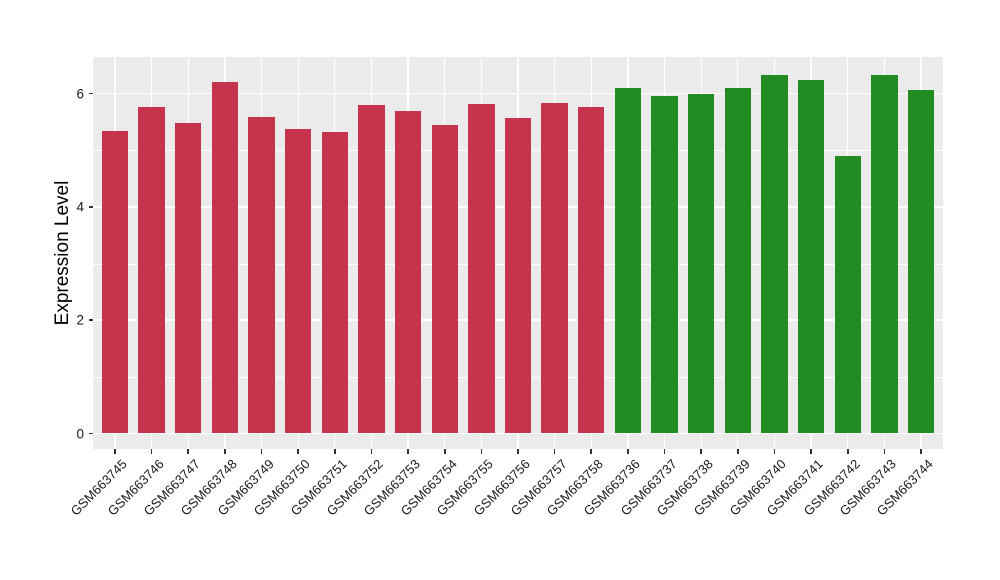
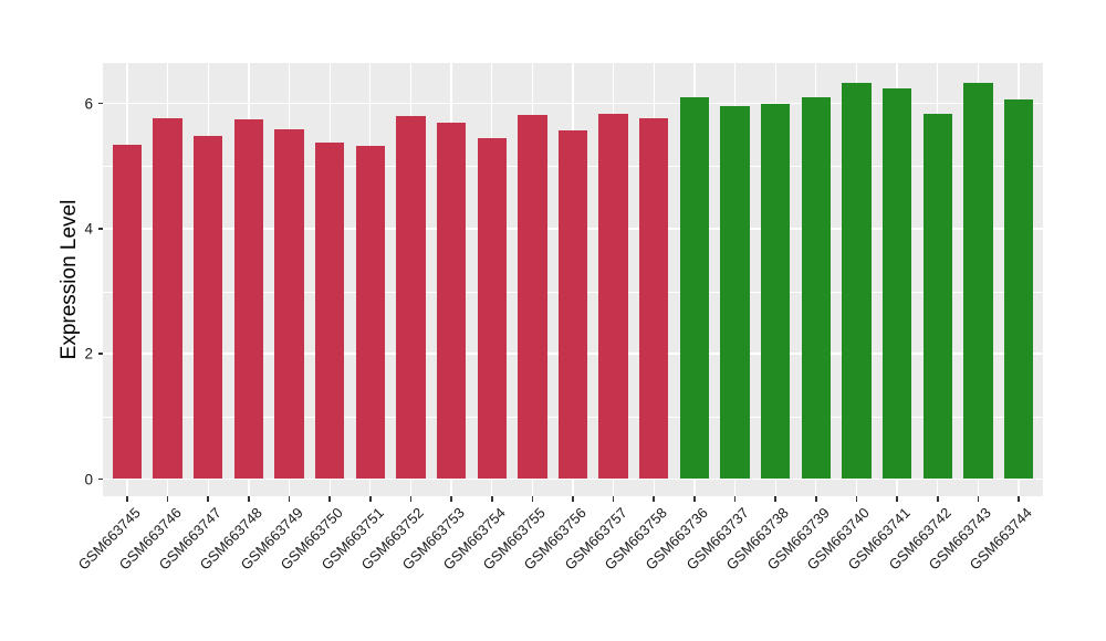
GSM663748: 6.2 -> 5.8
GSM663742: 4.9 -> 5.8
